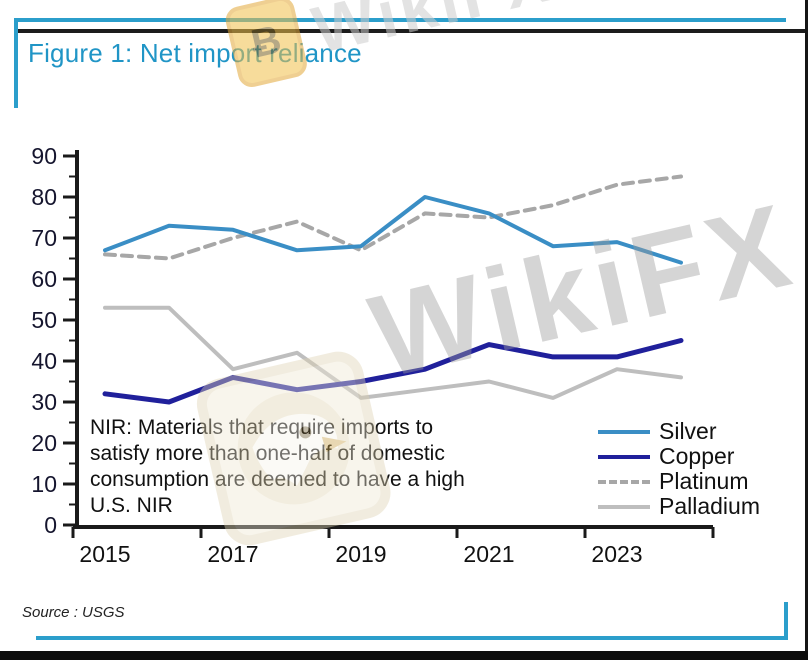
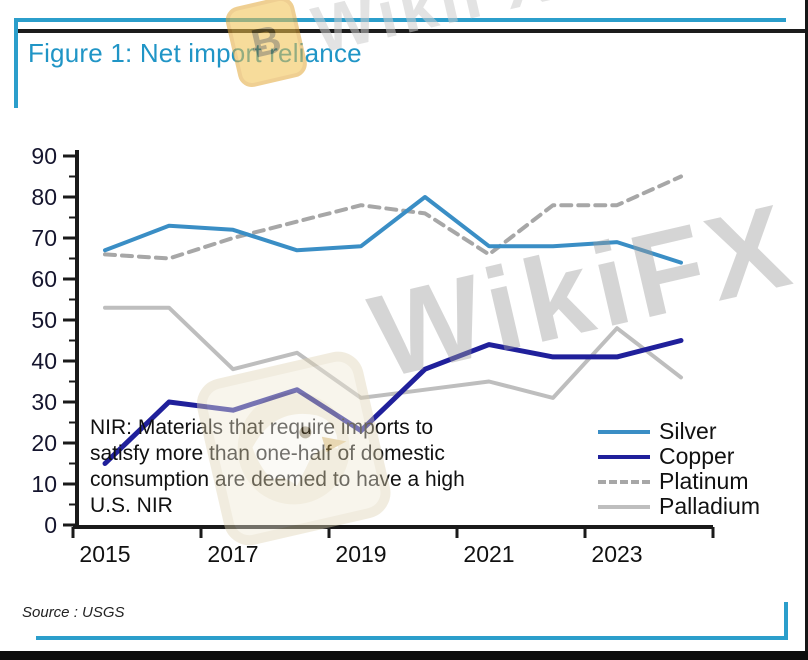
Copper/2015: 32 -> 15
Copper/2017: 36 -> 28
Copper/2019: 35 -> 23
Platinum/2019: 67 -> 78
Silver/2021: 76 -> 68
Platinum/2021: 75 -> 66
Platinum/2023: 83 -> 78
Palladium/2023: 38 -> 48
